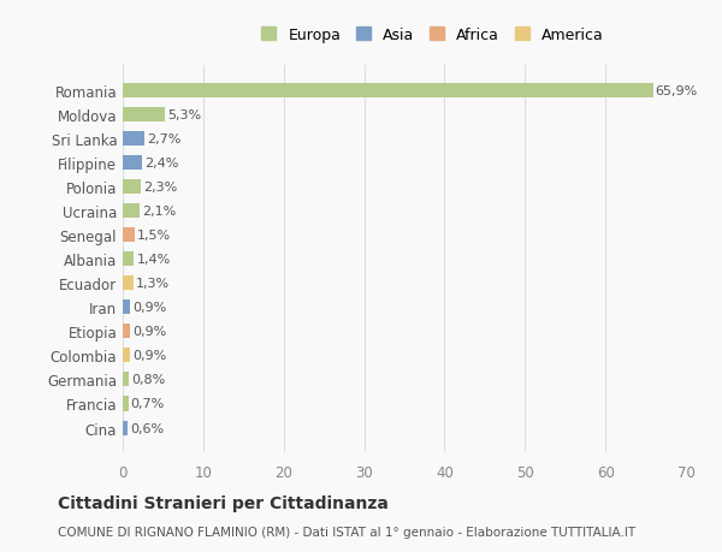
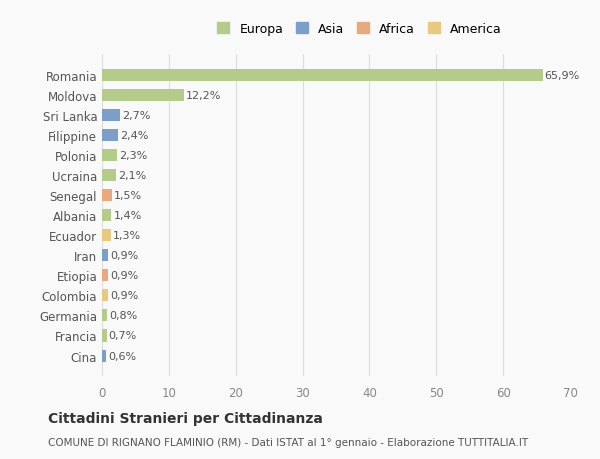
Moldova: 5,3% -> 12,2%
